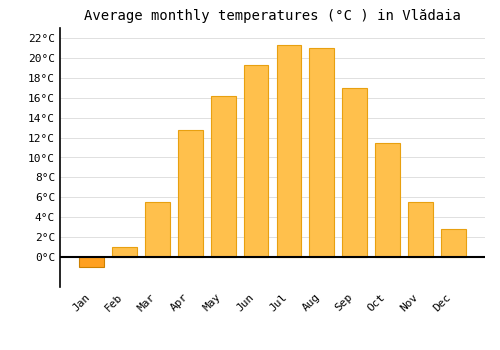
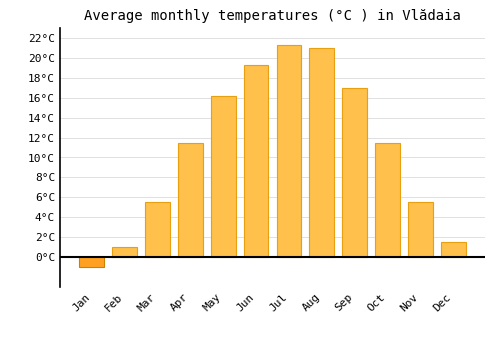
Apr: 12.8°C -> 11.5°C
Dec: 2.8°C -> 1.5°C
